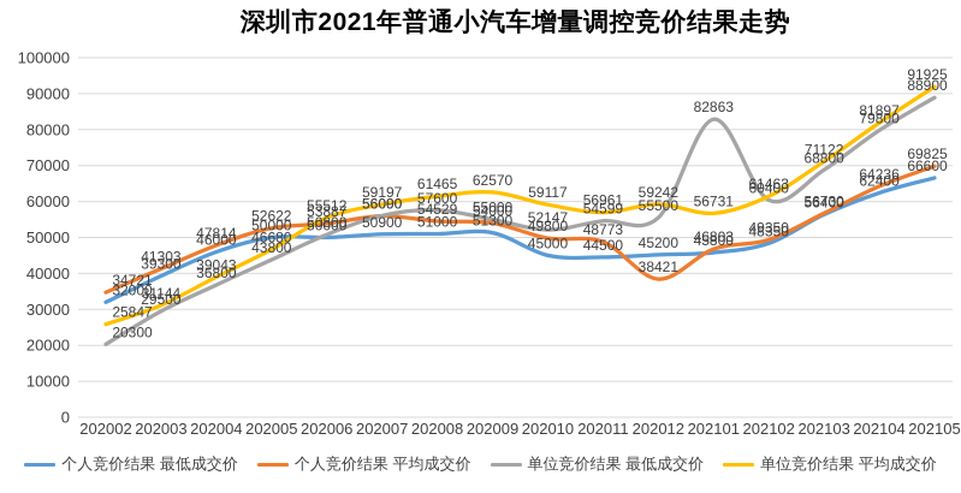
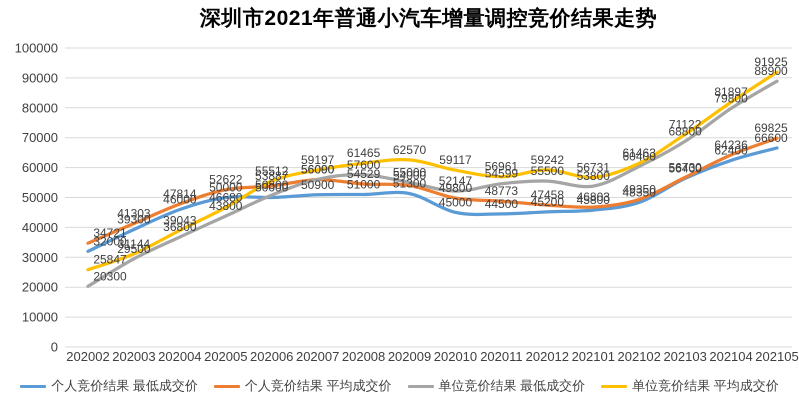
个人竞价结果 平均成交价/202012: 38421 -> 47458
单位竞价结果 最低成交价/202101: 82863 -> 53800
